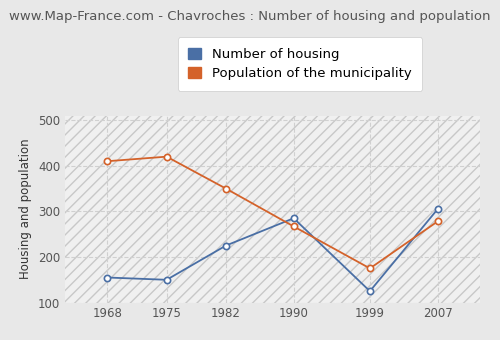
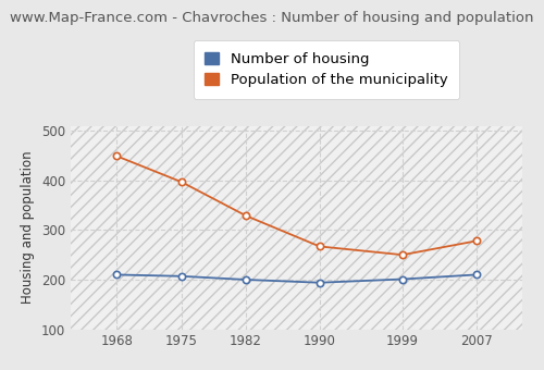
Number of housing/1968: 155 -> 210
Population of the municipality/1968: 410 -> 449
Number of housing/1975: 150 -> 207
Population of the municipality/1975: 420 -> 397
Number of housing/1982: 225 -> 200
Population of the municipality/1982: 350 -> 329
Number of housing/1990: 285 -> 194
Number of housing/1999: 125 -> 201
Population of the municipality/1999: 175 -> 250
Number of housing/2007: 305 -> 210
